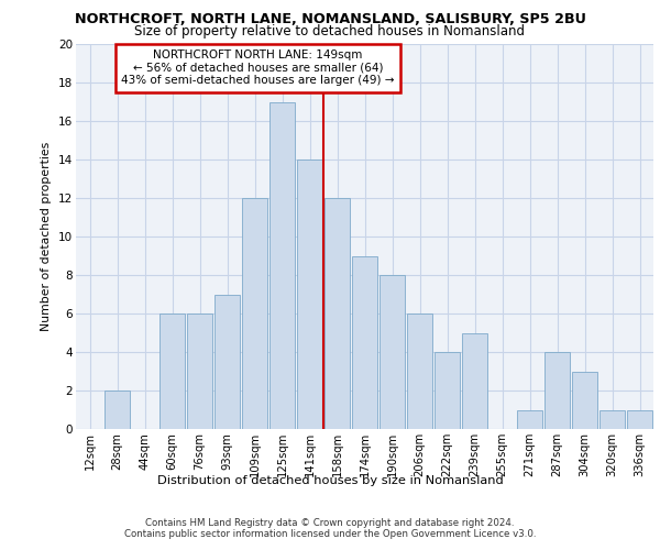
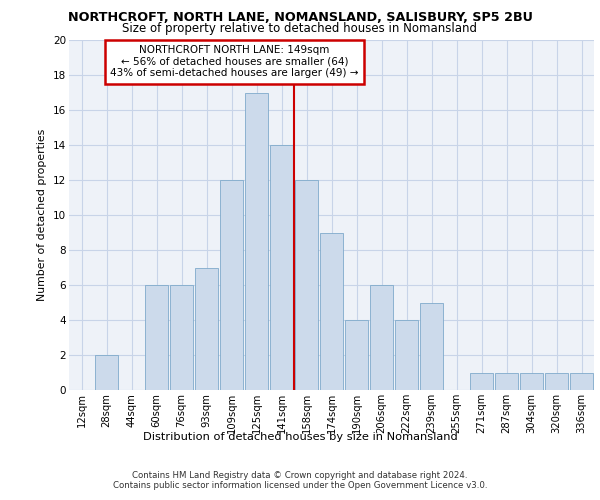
190sqm: 8 -> 4
287sqm: 4 -> 1
304sqm: 3 -> 1
